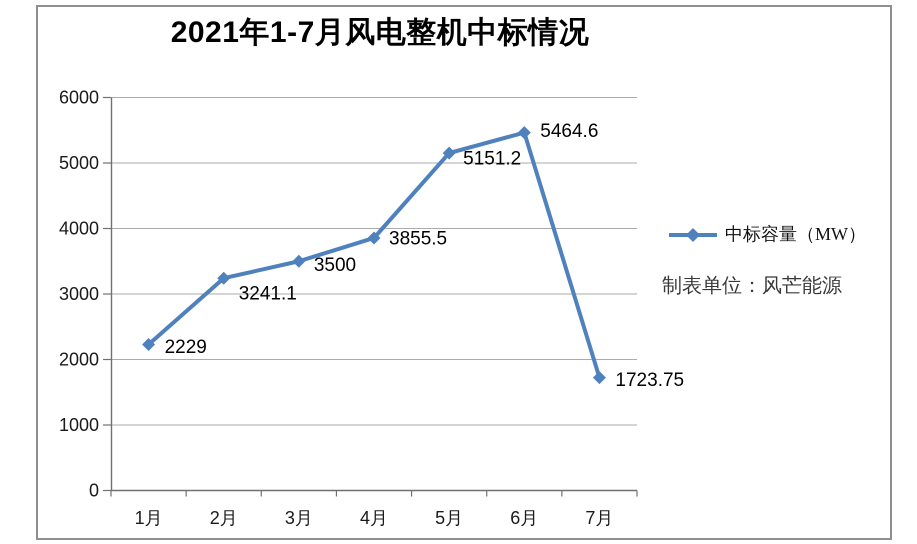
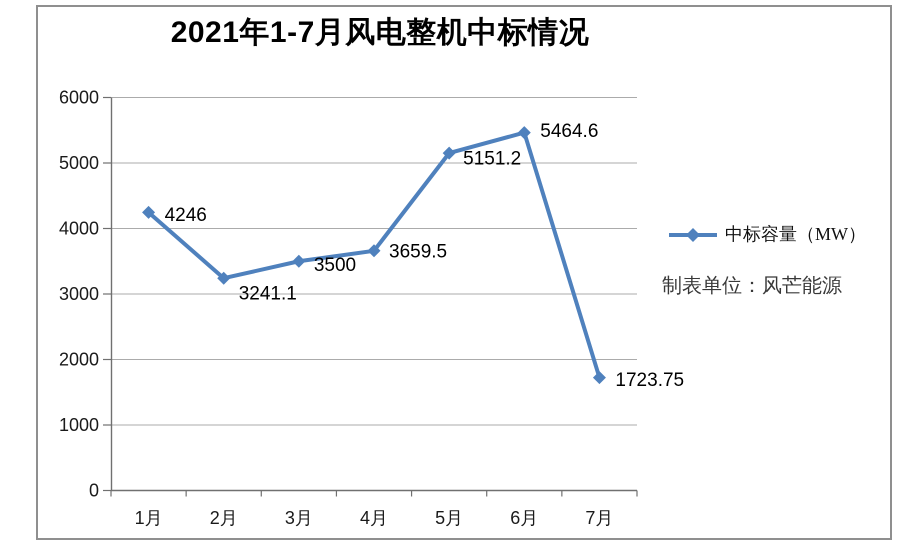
1月: 2229 -> 4246
4月: 3855.5 -> 3659.5
